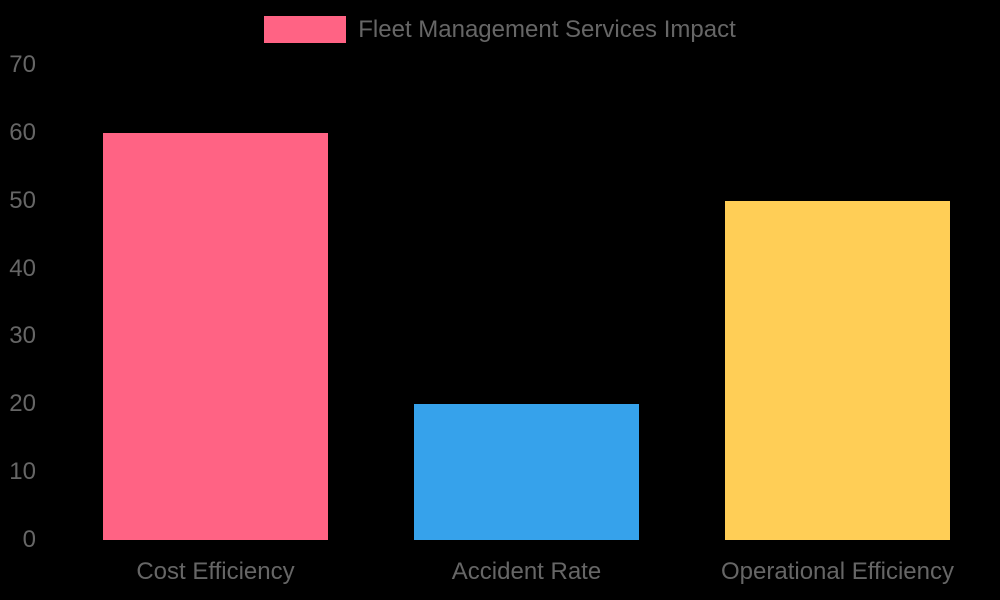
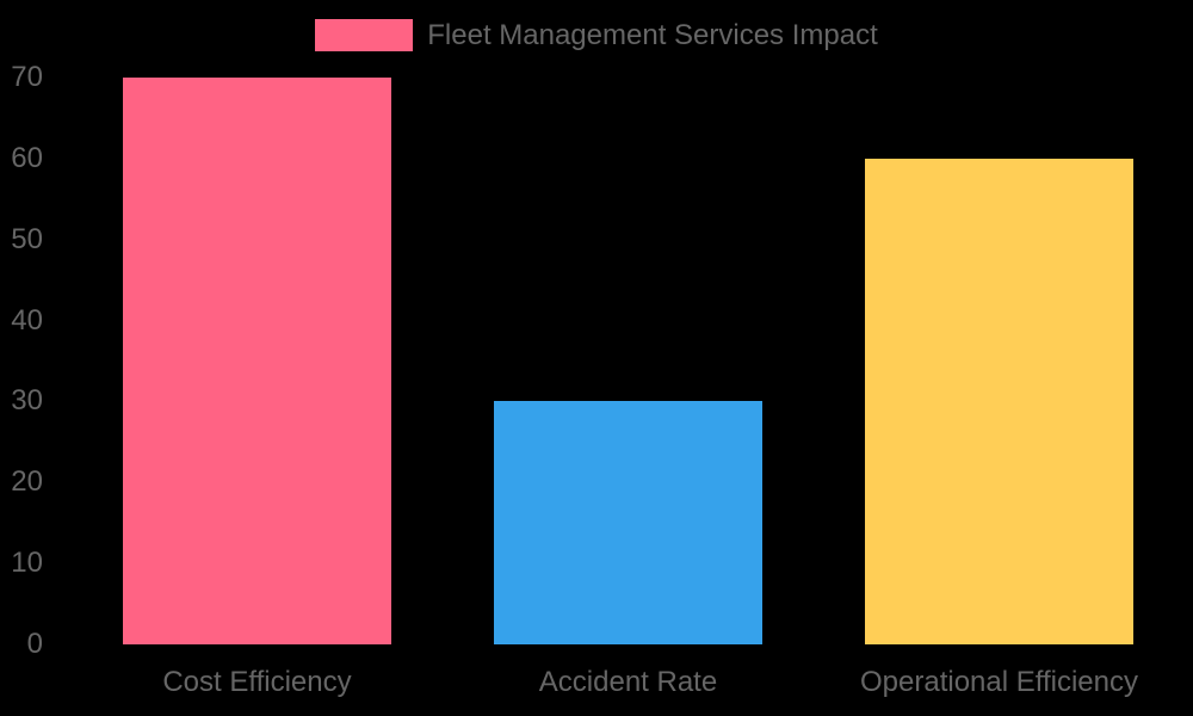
Cost Efficiency: 60 -> 70
Accident Rate: 20 -> 30
Operational Efficiency: 50 -> 60
